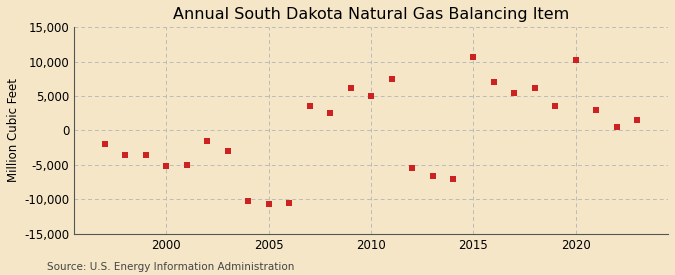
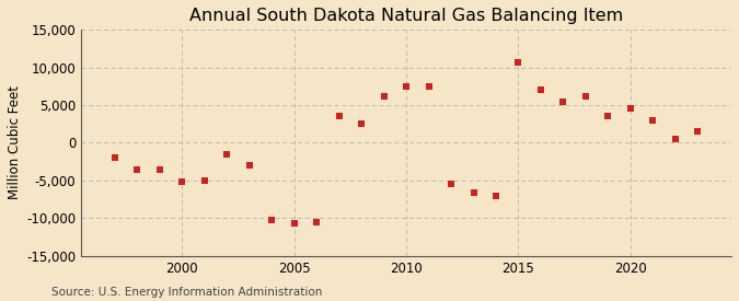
2010: 5,000 -> 7,500
2020: 10,200 -> 4,600
